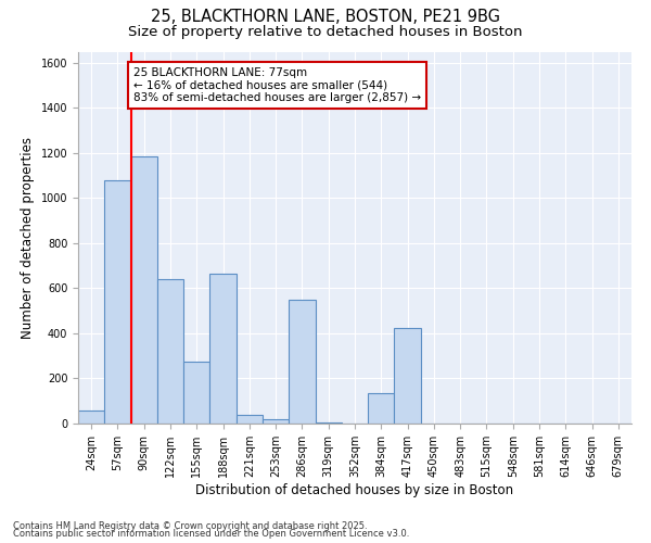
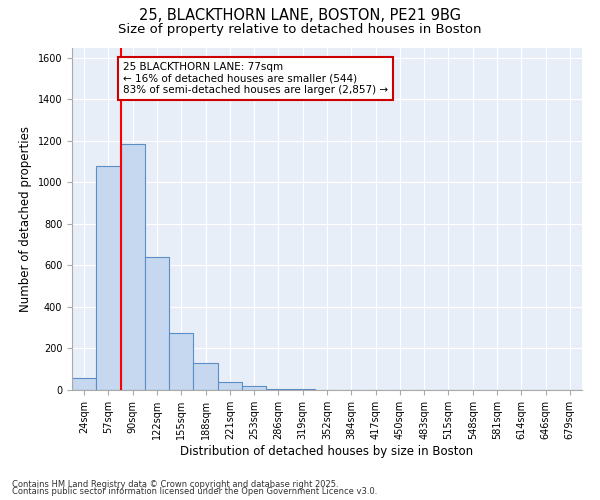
188sqm: 665 -> 130
286sqm: 550 -> 5
384sqm: 135 -> 1
417sqm: 425 -> 1
